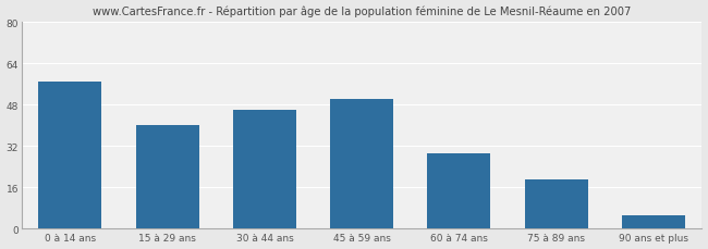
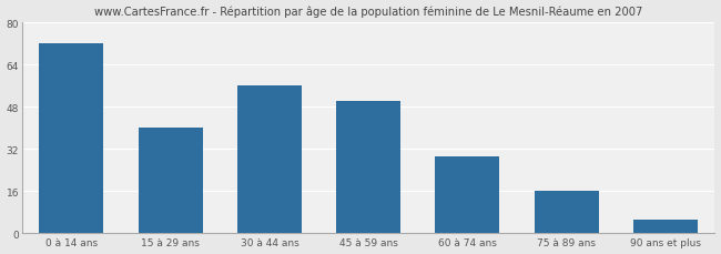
0 à 14 ans: 57 -> 72
30 à 44 ans: 46 -> 56
75 à 89 ans: 19 -> 16
